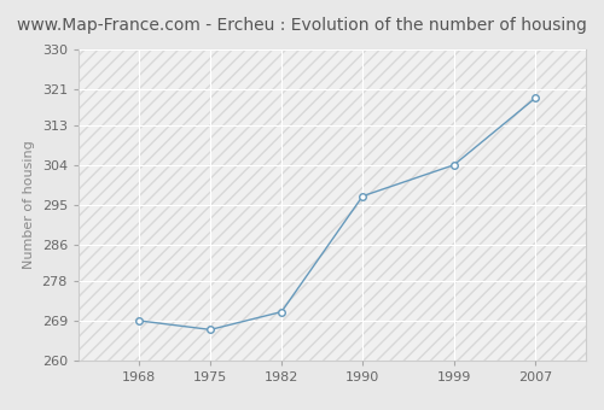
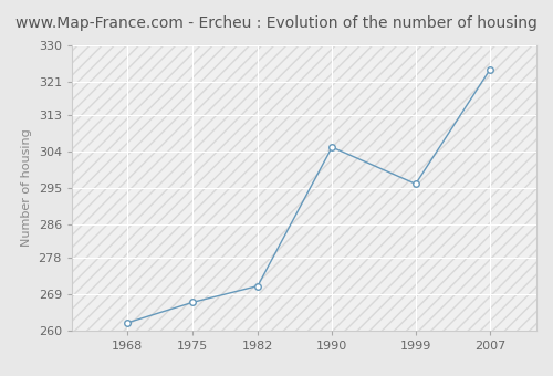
1968: 269 -> 262
1990: 297 -> 305
1999: 304 -> 296
2007: 319 -> 324
